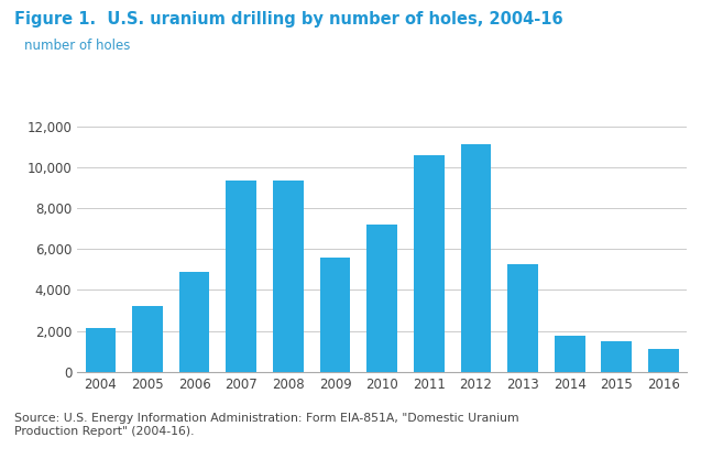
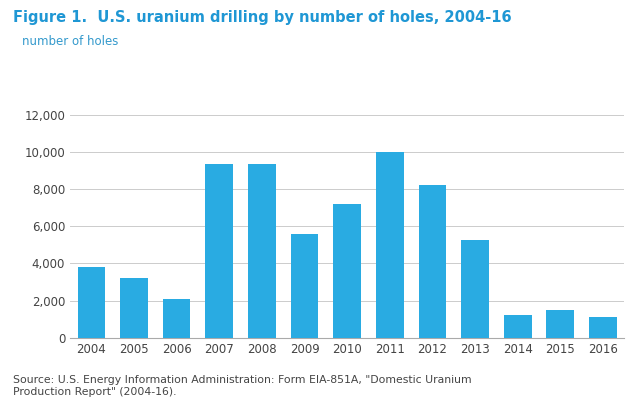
2004: 2,200 -> 3,800
2006: 4,900 -> 2,100
2011: 10,600 -> 10,000
2012: 11,100 -> 8,200
2014: 1,800 -> 1,200
